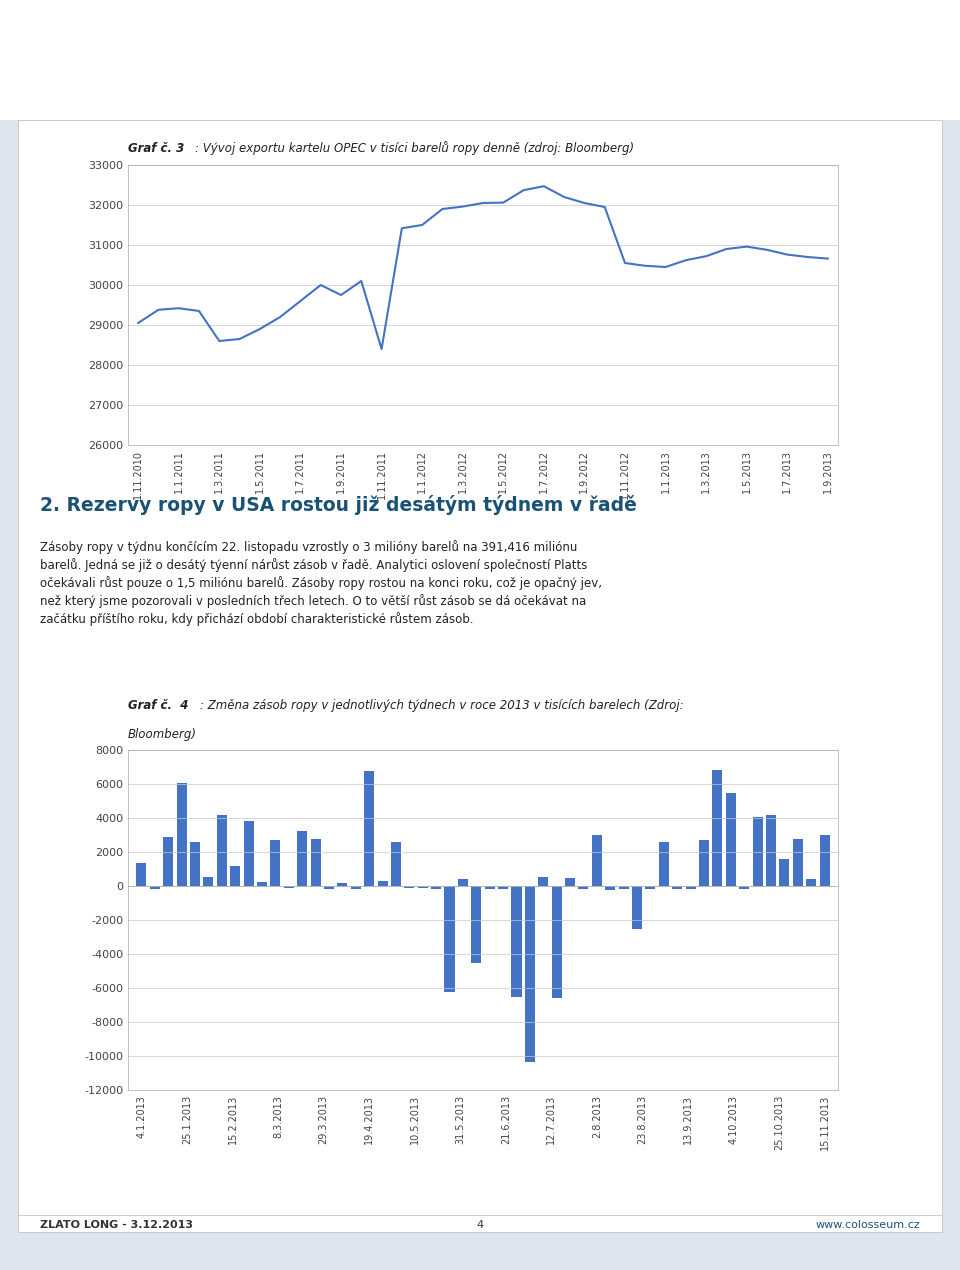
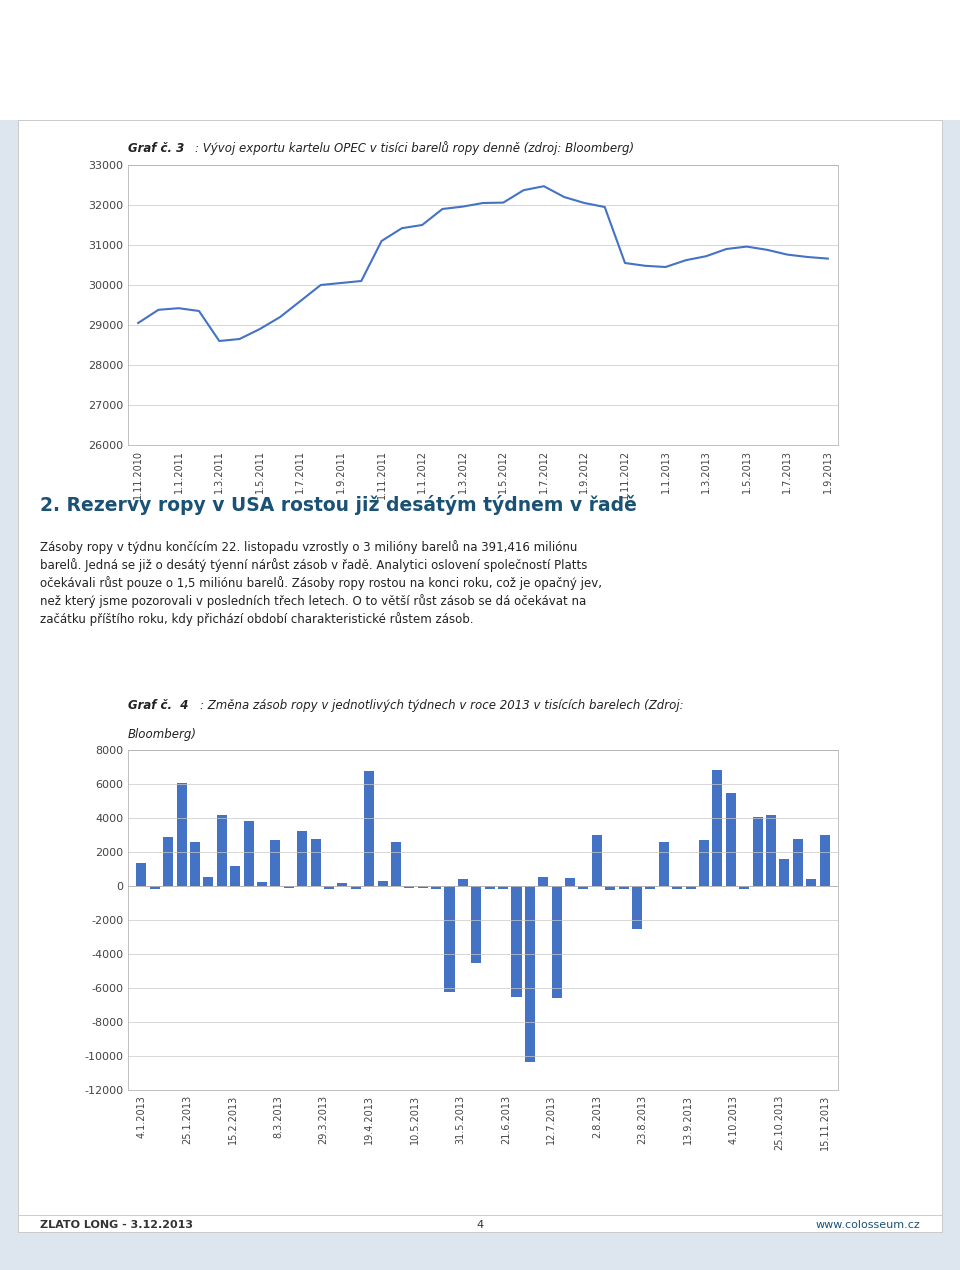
1.9.2011: 29750 -> 30050
1.11.2011: 28400 -> 31100
